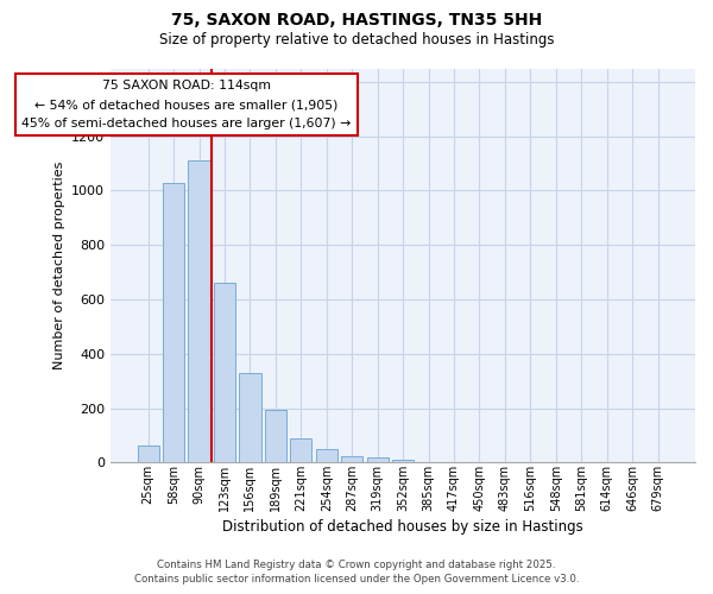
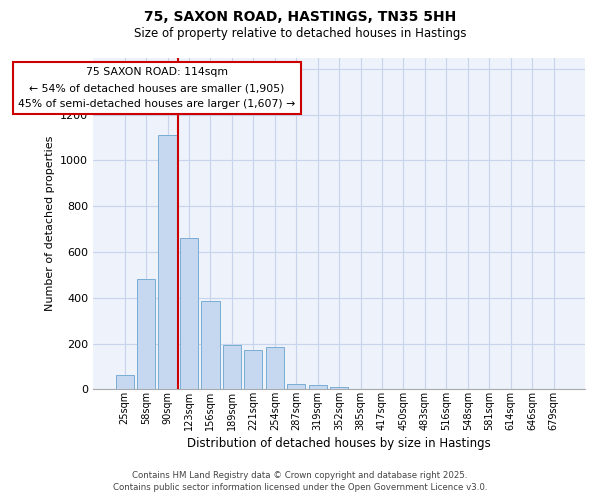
58sqm: 1030 -> 480
156sqm: 330 -> 385
221sqm: 90 -> 170
254sqm: 50 -> 185
